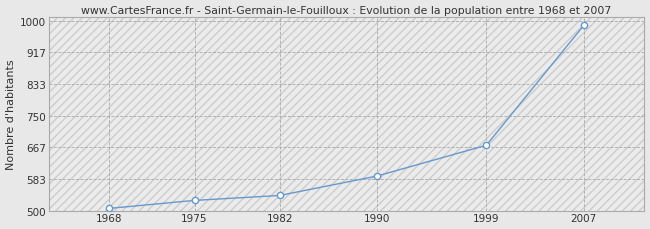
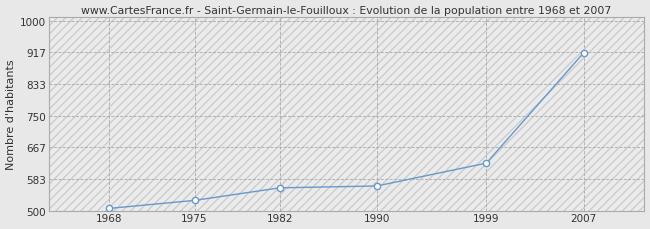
1982: 540 -> 560
1990: 591 -> 565
1999: 672 -> 625
2007: 987 -> 915
